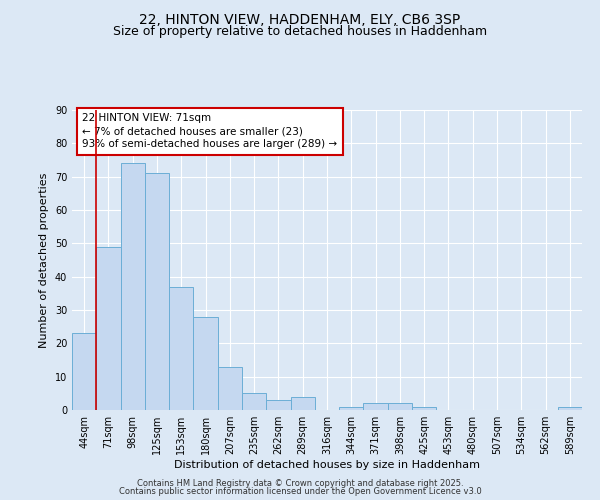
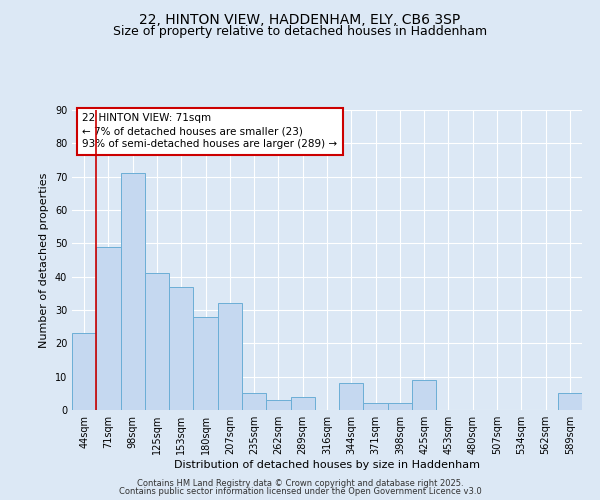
98sqm: 74 -> 71
125sqm: 71 -> 41
207sqm: 13 -> 32
344sqm: 1 -> 8
425sqm: 1 -> 9
589sqm: 1 -> 5
